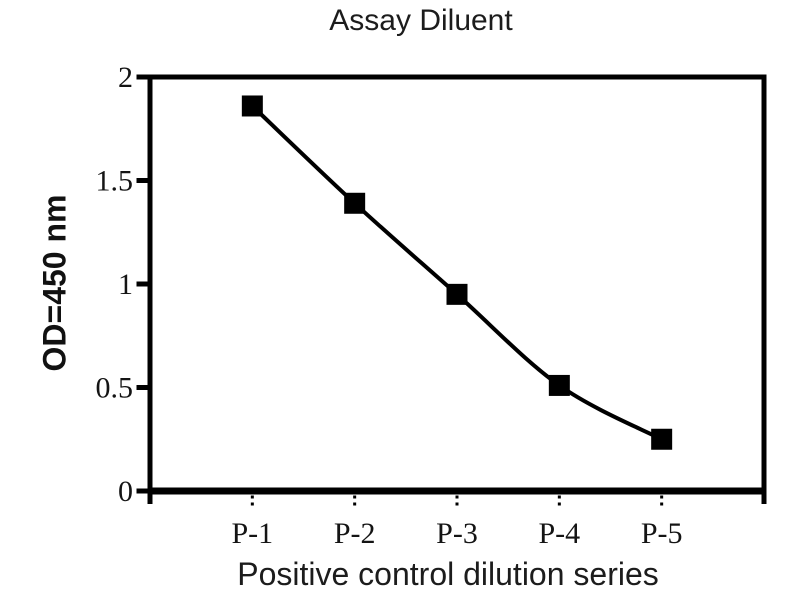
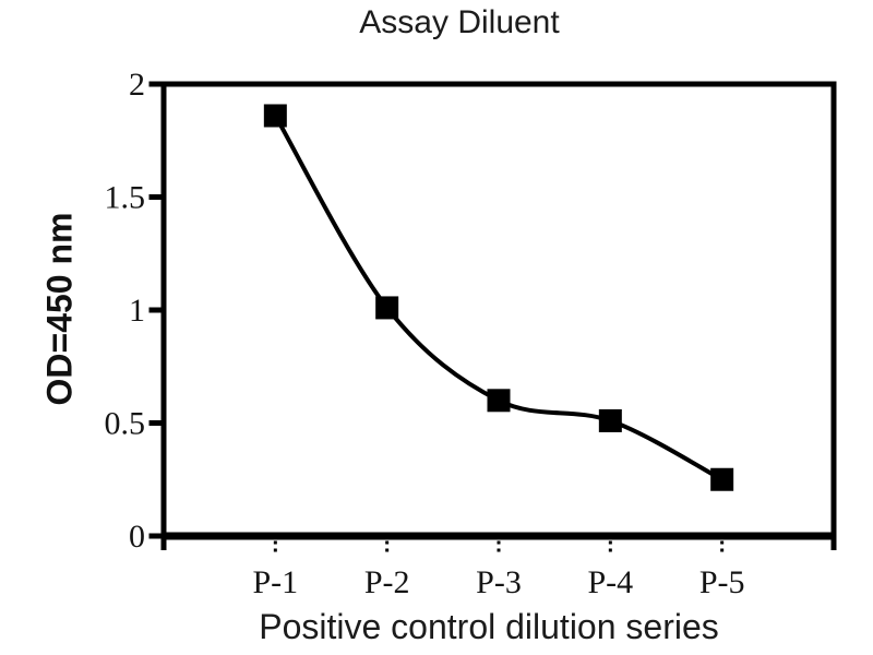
P-2: 1.39 -> 1.01
P-3: 0.95 -> 0.60
